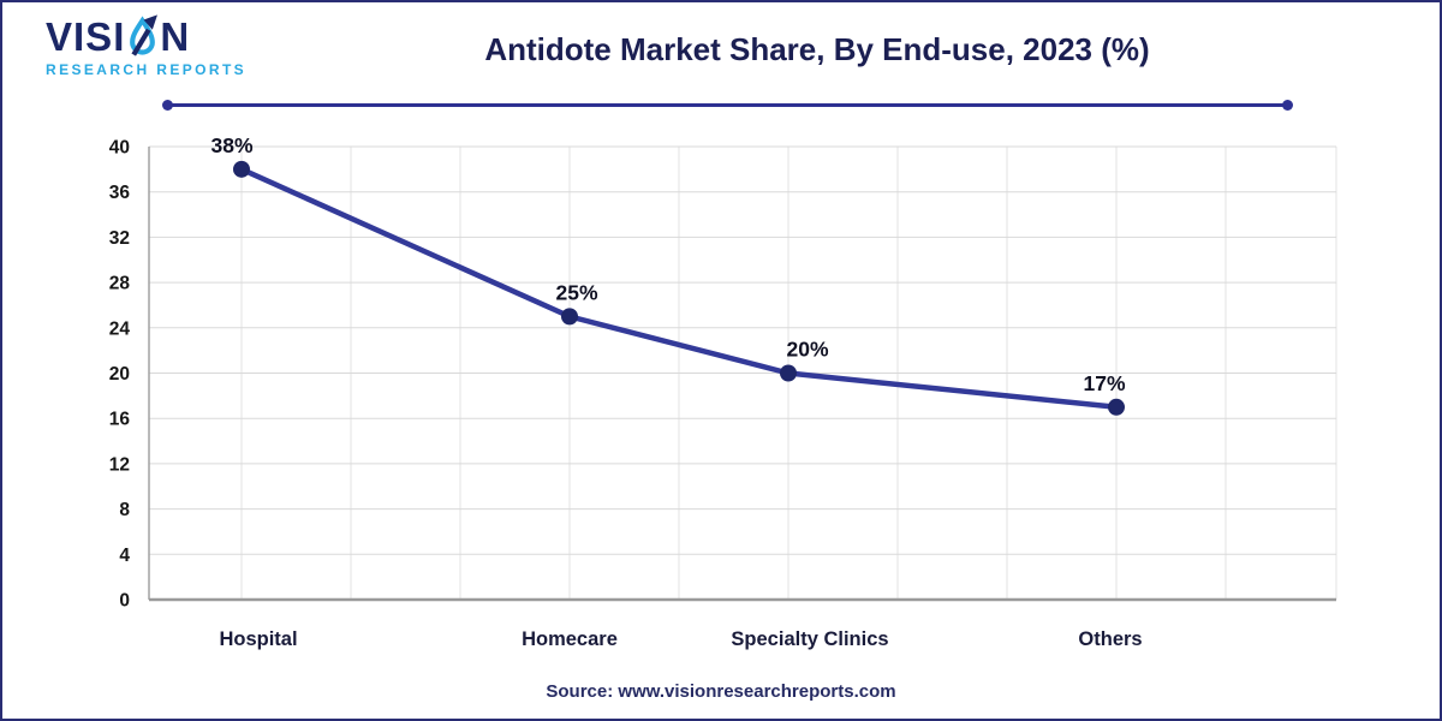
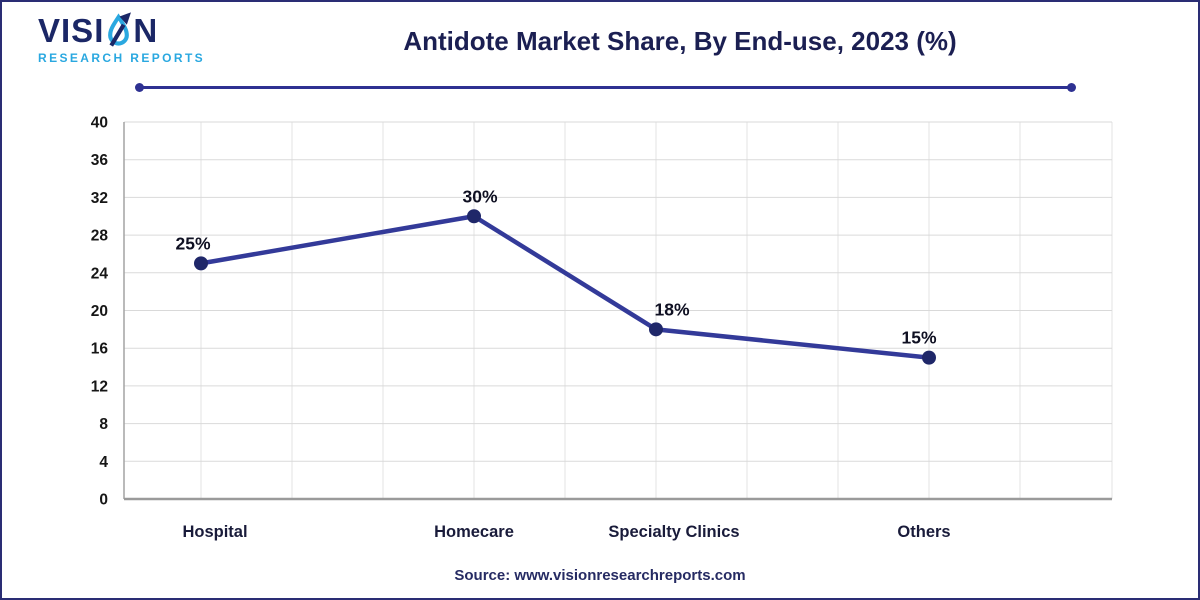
Hospital: 38% -> 25%
Homecare: 25% -> 30%
Specialty Clinics: 20% -> 18%
Others: 17% -> 15%
